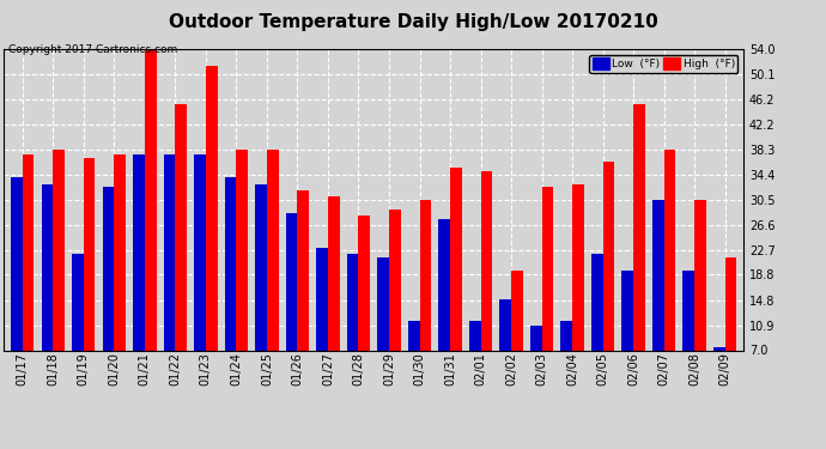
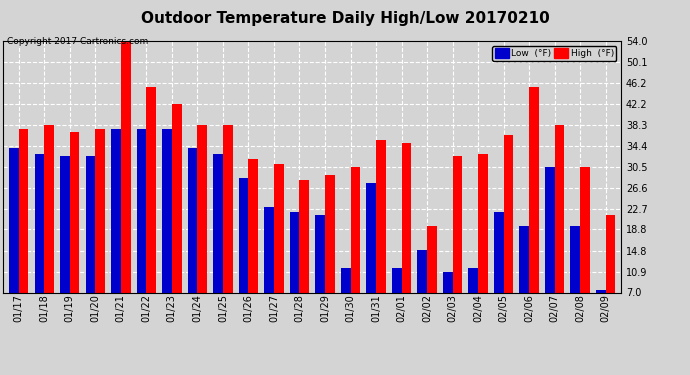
Low (°F)/01/19: 22.0 -> 32.5
High (°F)/01/23: 51.4 -> 42.3
